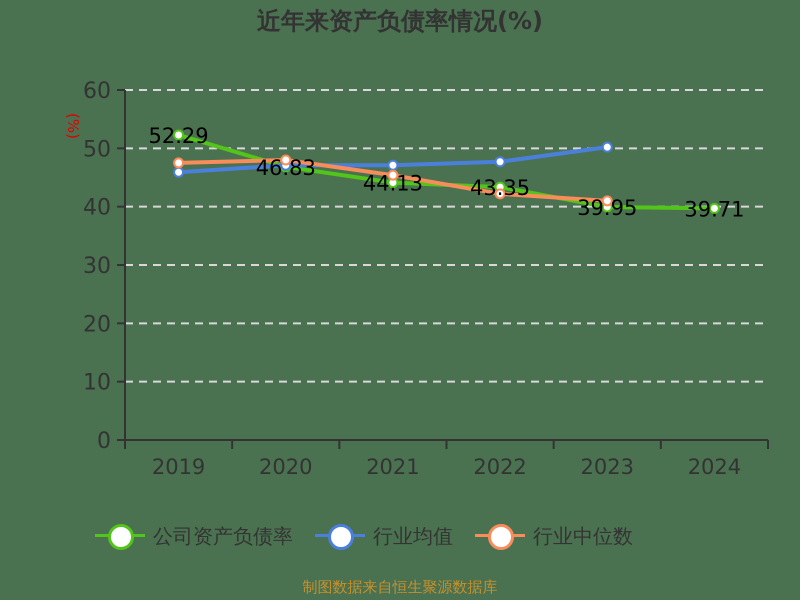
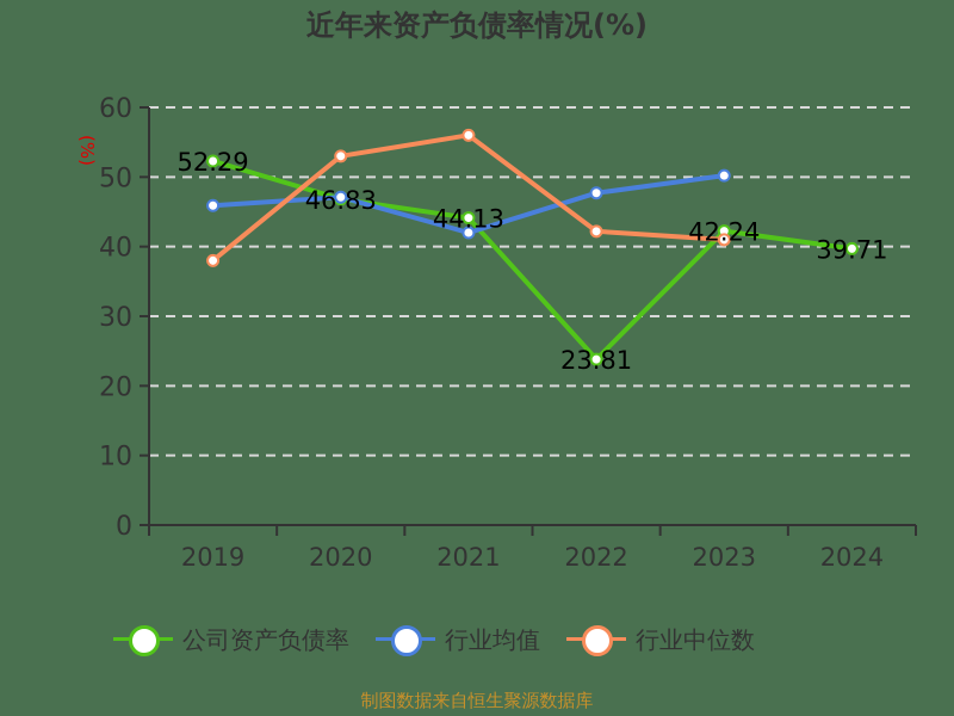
行业中位数/2019: 48 -> 38
行业中位数/2020: 48 -> 53
行业均值/2021: 47 -> 42
行业中位数/2021: 45 -> 56
公司资产负债率/2022: 43.35 -> 23.81
公司资产负债率/2023: 39.95 -> 42.24
